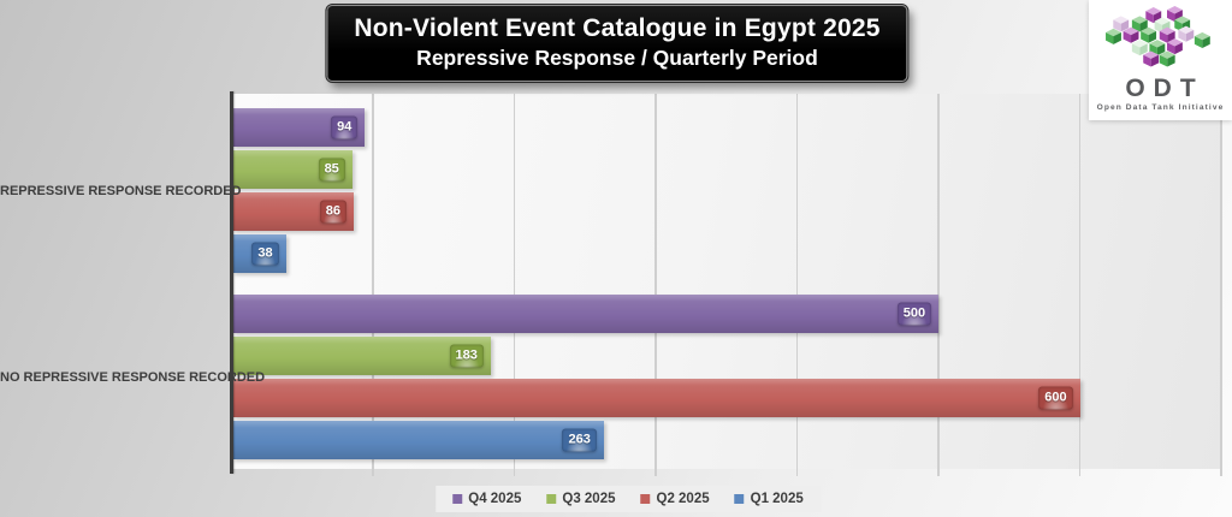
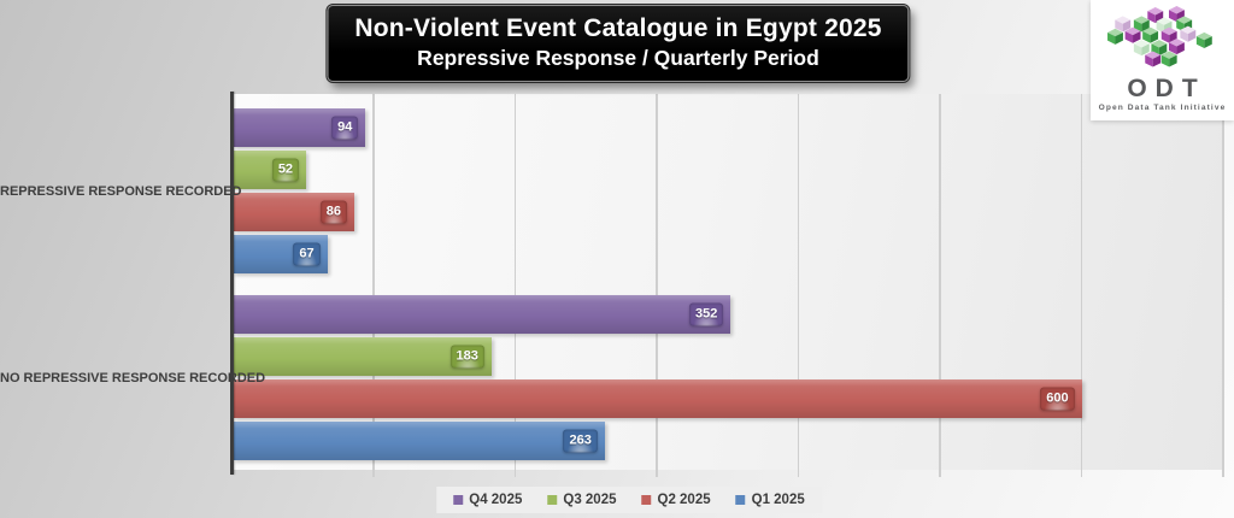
Q3 2025/REPRESSIVE RESPONSE RECORDED: 85 -> 52
Q1 2025/REPRESSIVE RESPONSE RECORDED: 38 -> 67
Q4 2025/NO REPRESSIVE RESPONSE RECORDED: 500 -> 352
